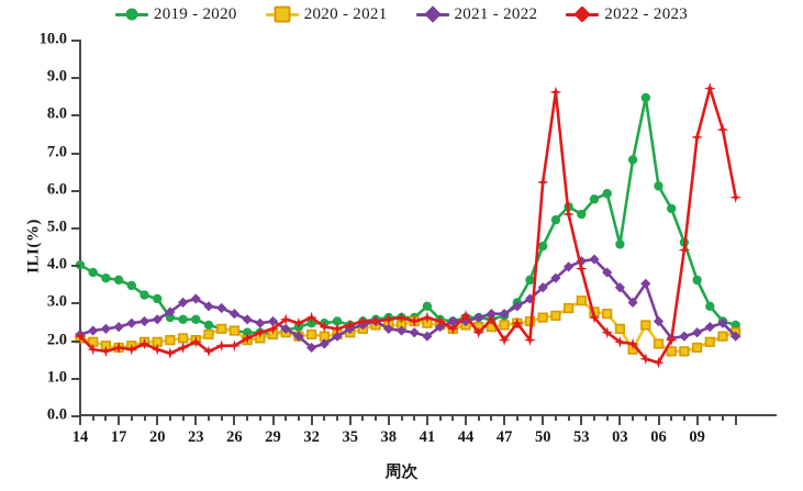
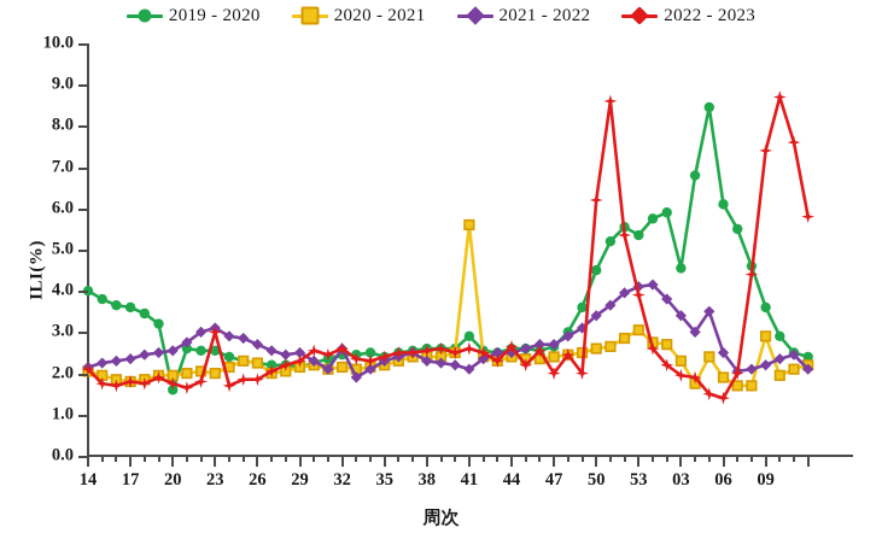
2019 - 2020/20: 3.1 -> 1.6
2022 - 2023/23: 1.9 -> 3.0
2021 - 2022/32: 1.8 -> 2.6
2020 - 2021/41: 2.5 -> 5.6
2020 - 2021/09: 1.8 -> 2.9
